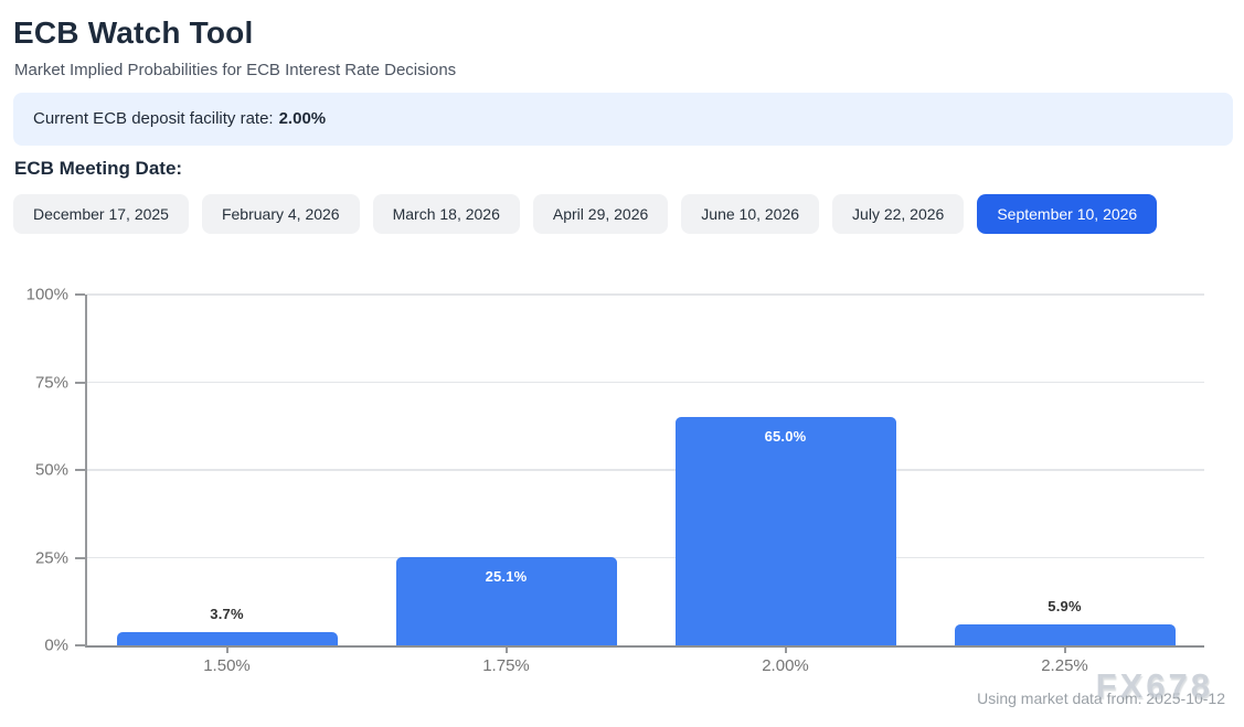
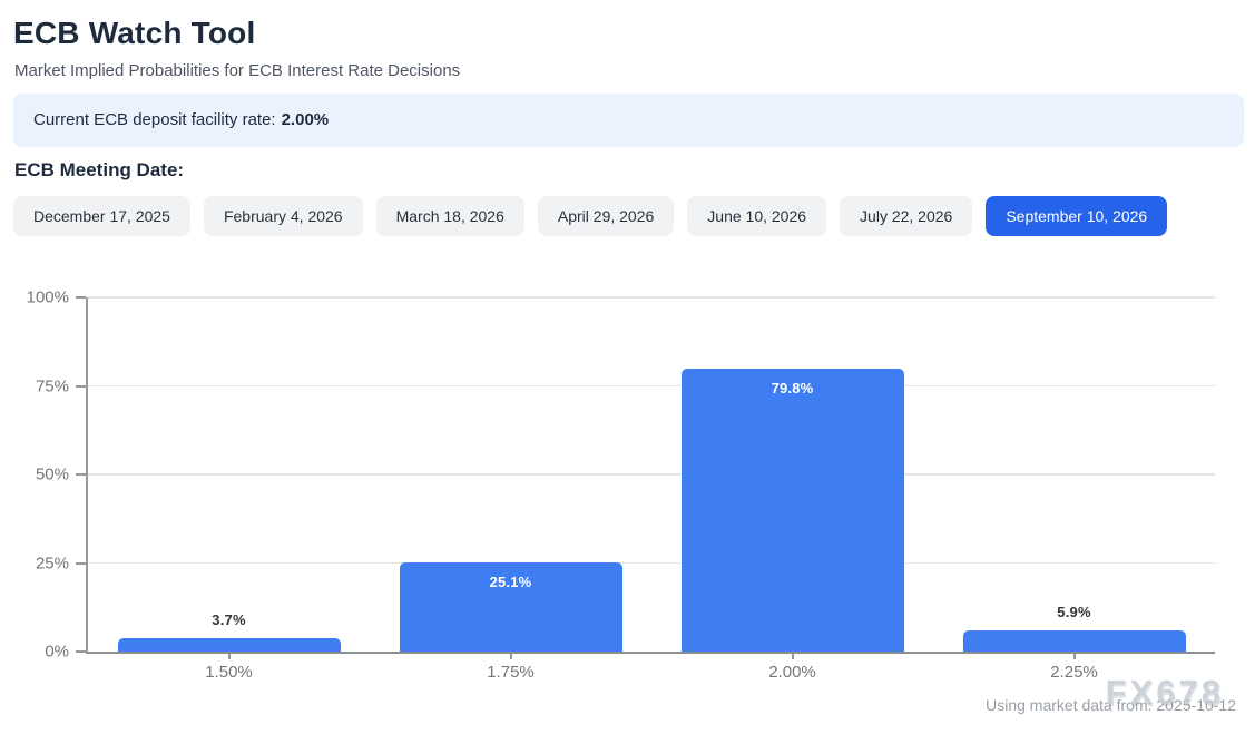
2.00%: 65.0% -> 79.8%
